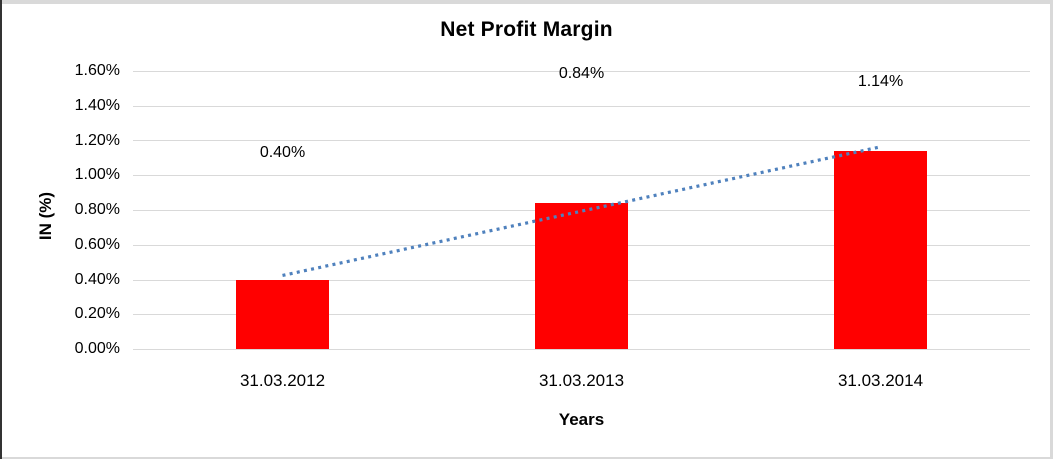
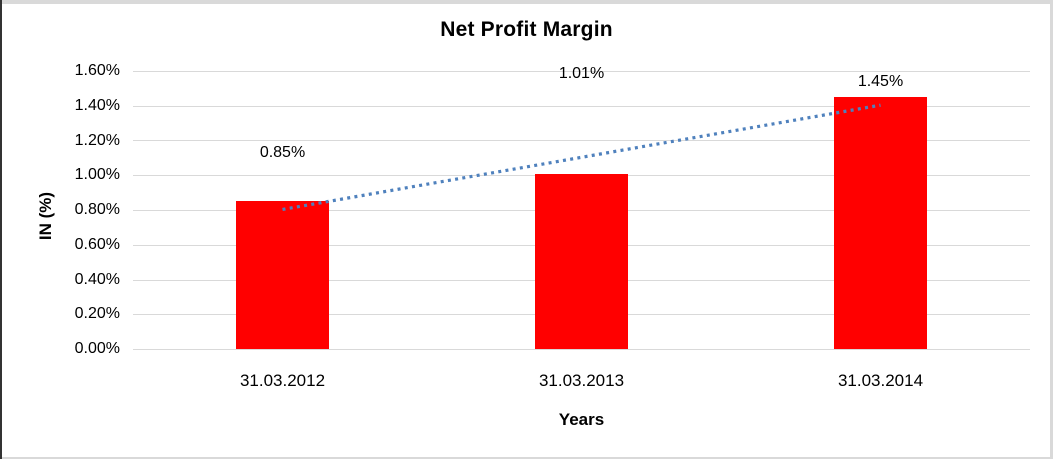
31.03.2012: 0.40% -> 0.85%
31.03.2013: 0.84% -> 1.01%
31.03.2014: 1.14% -> 1.45%
